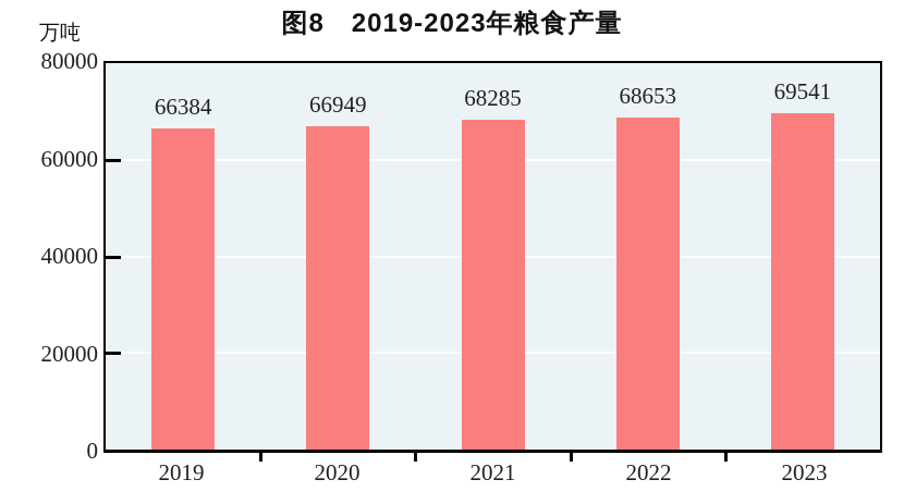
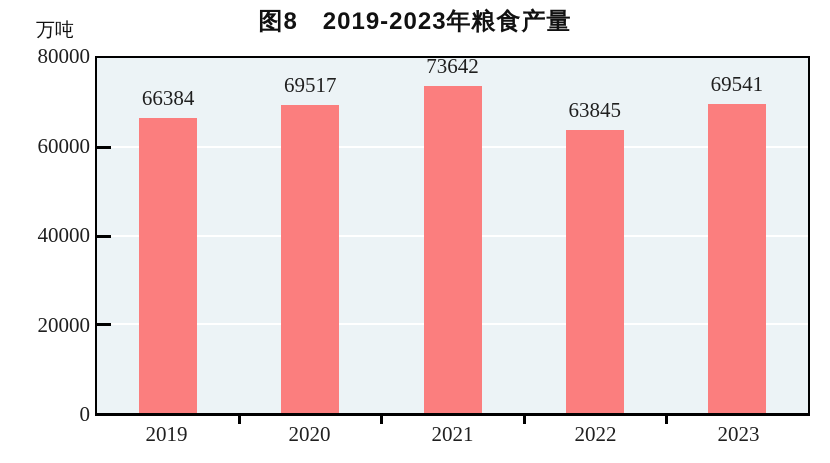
2020: 66949 -> 69517
2021: 68285 -> 73642
2022: 68653 -> 63845
